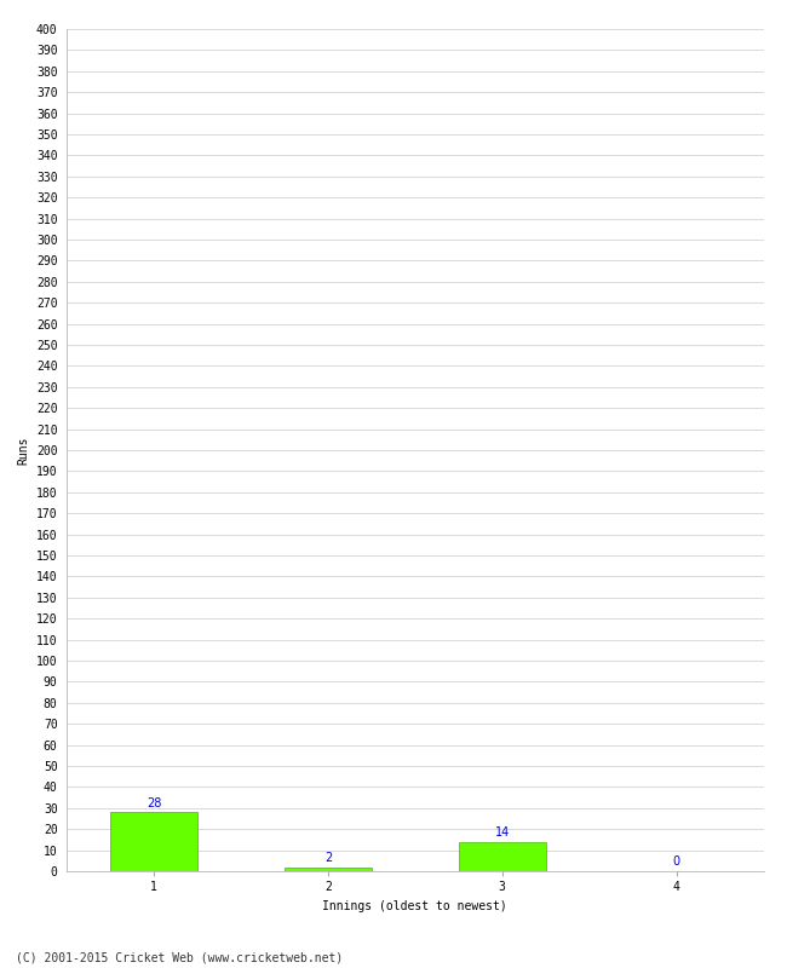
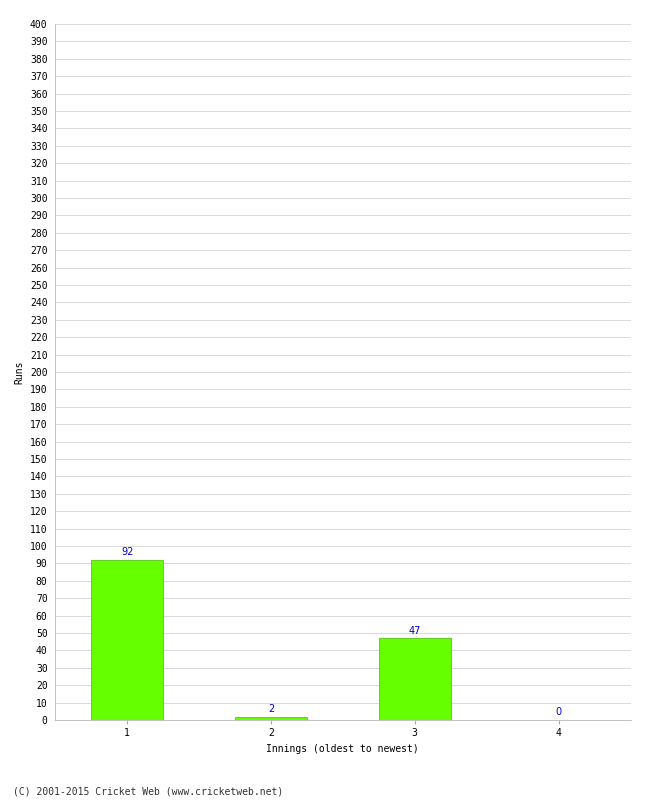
1: 28 -> 92
3: 14 -> 47
